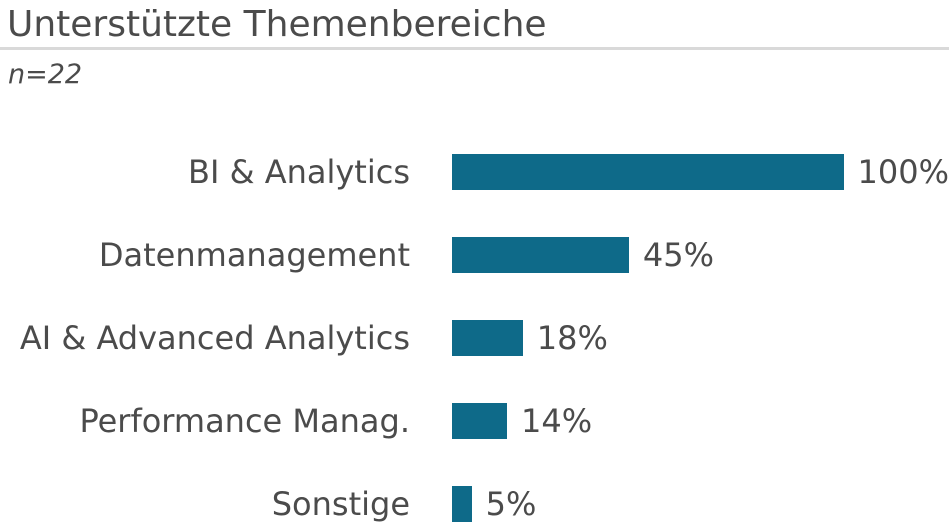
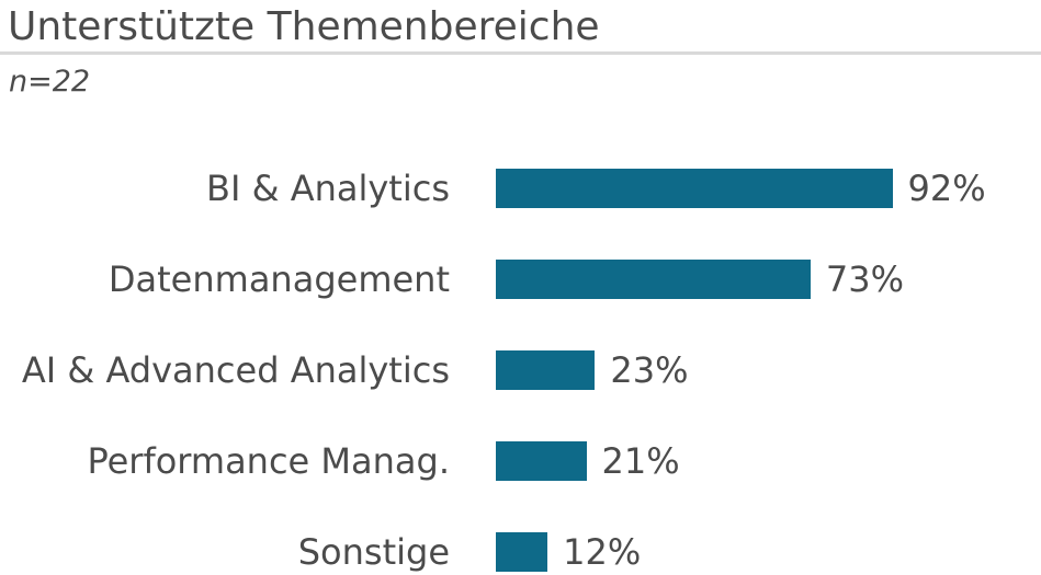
BI & Analytics: 100% -> 92%
Datenmanagement: 45% -> 73%
AI & Advanced Analytics: 18% -> 23%
Performance Manag.: 14% -> 21%
Sonstige: 5% -> 12%
